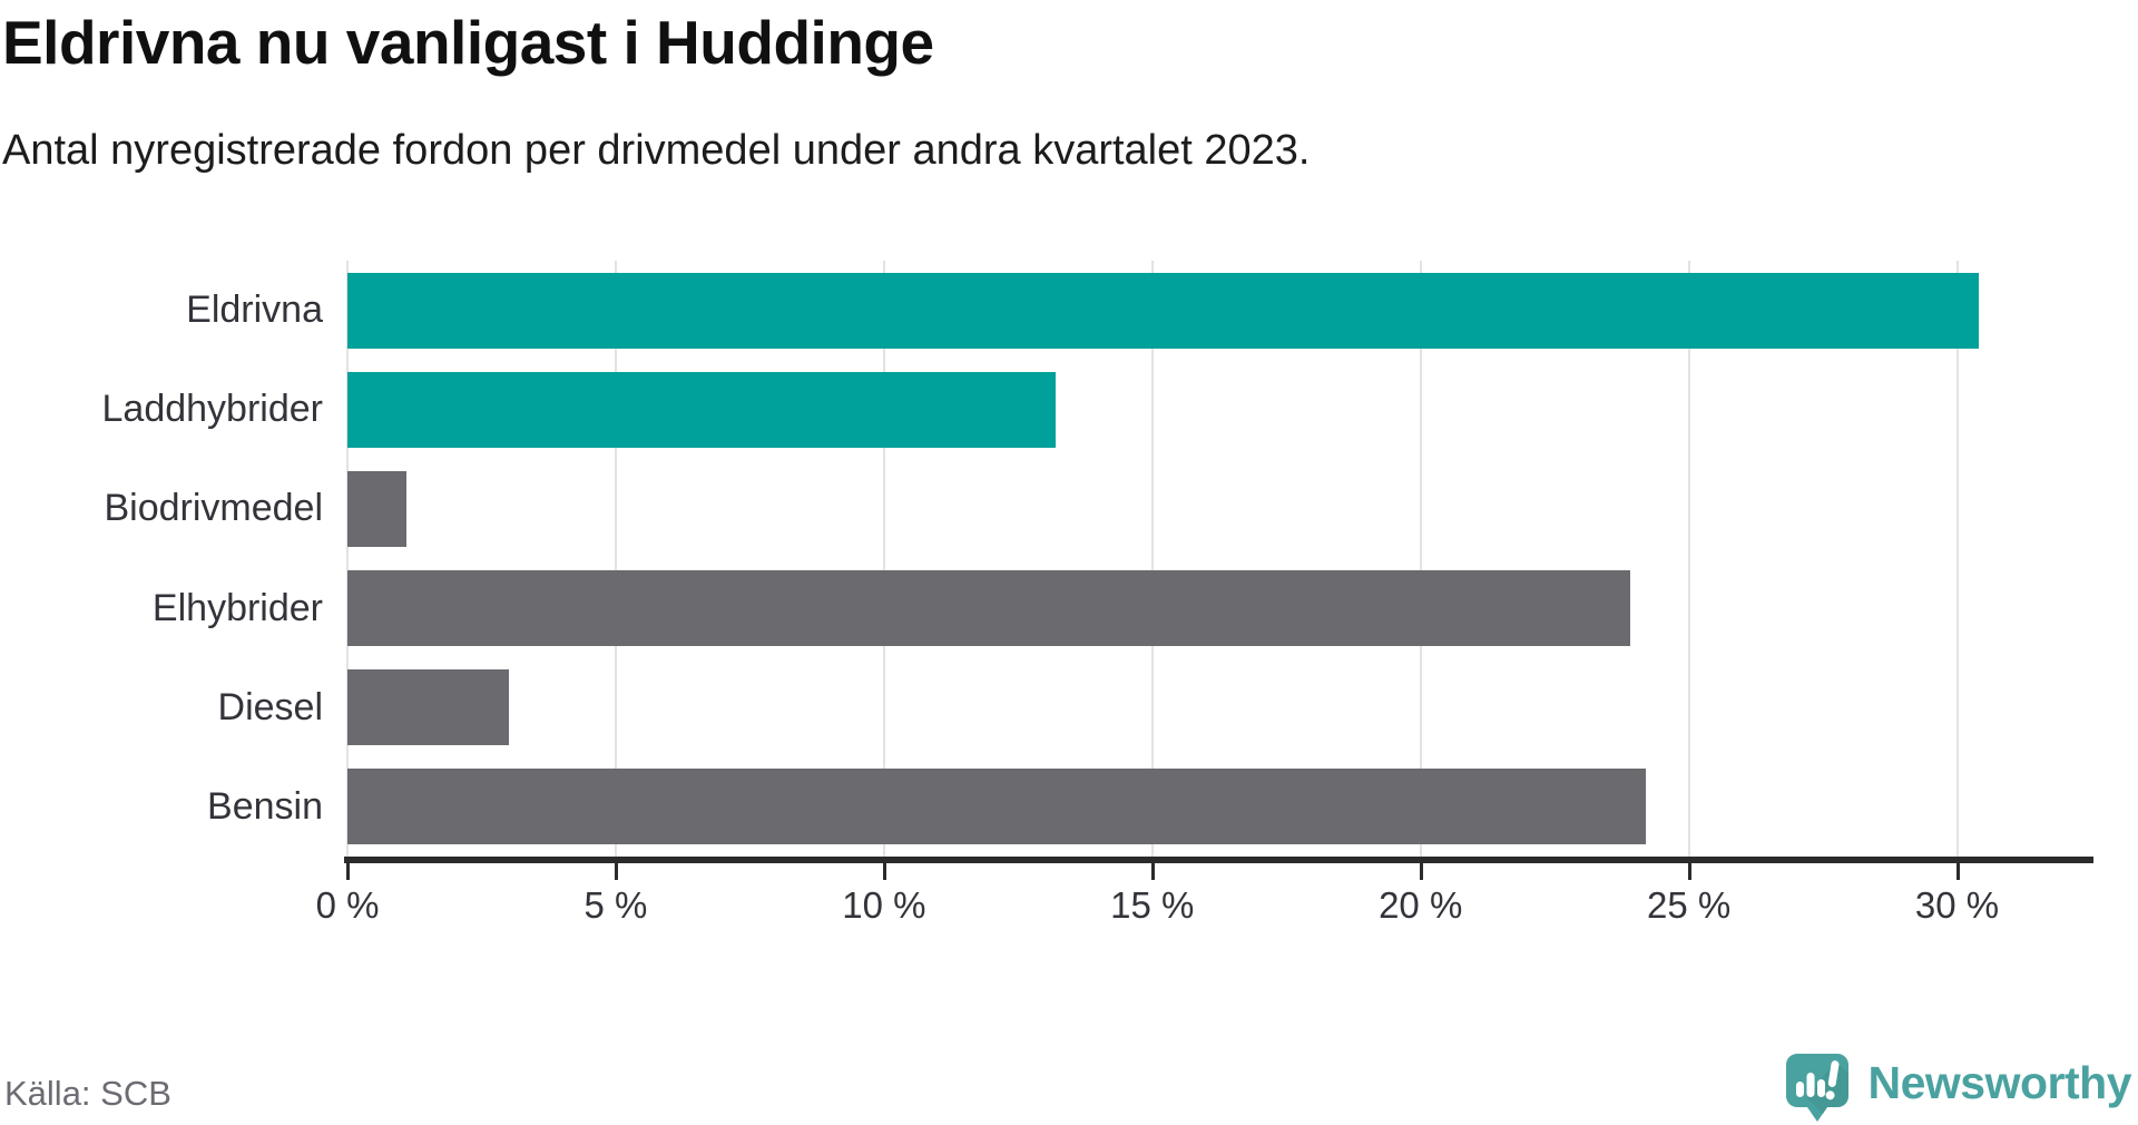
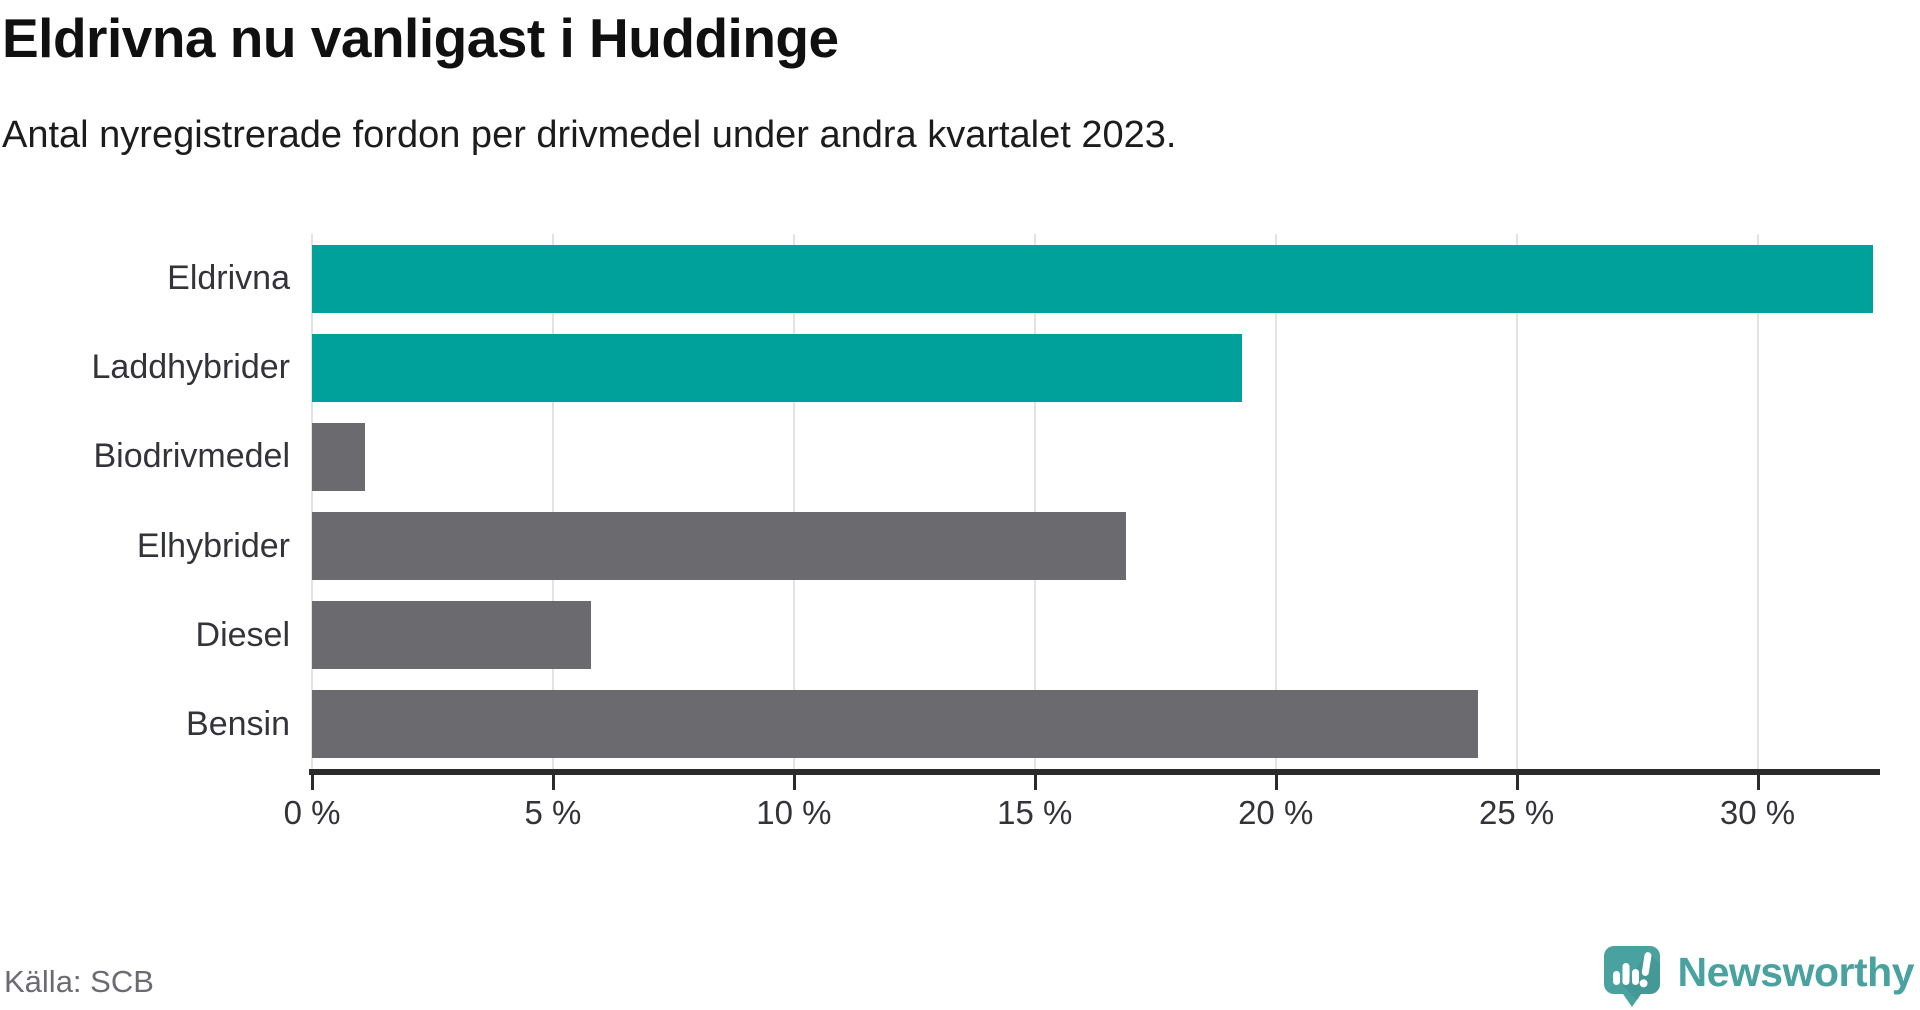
Eldrivna: 30.4% -> 32.4%
Laddhybrider: 13.2% -> 19.3%
Elhybrider: 23.9% -> 16.9%
Diesel: 3.0% -> 5.8%
